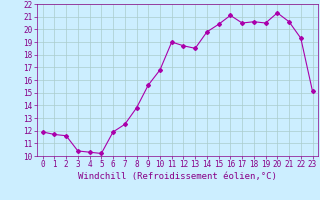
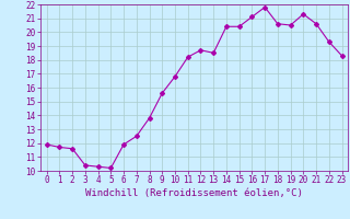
11: 19.0 -> 18.2
14: 19.8 -> 20.4
17: 20.5 -> 21.8
23: 15.1 -> 18.3
